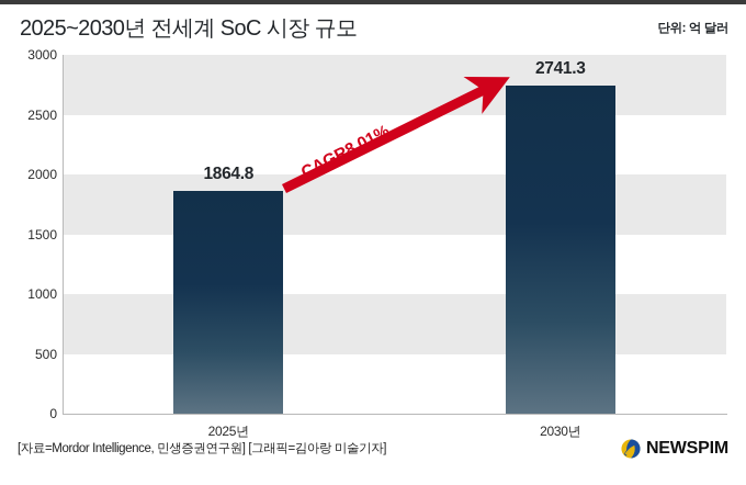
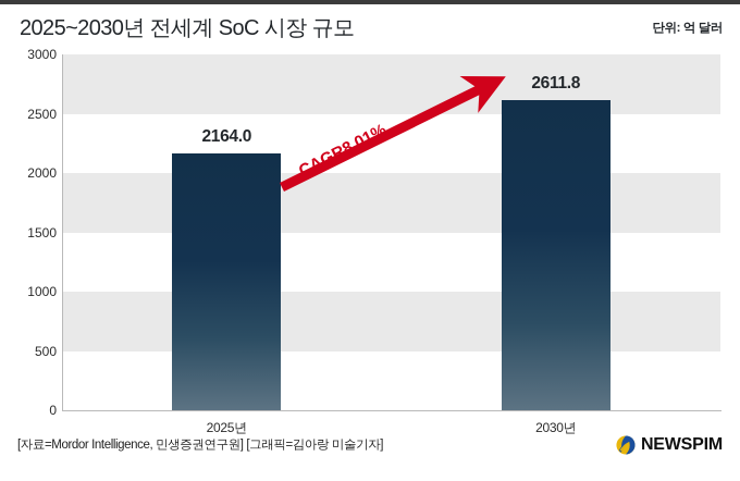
2025년: 1864.8 -> 2164.0
2030년: 2741.3 -> 2611.8
